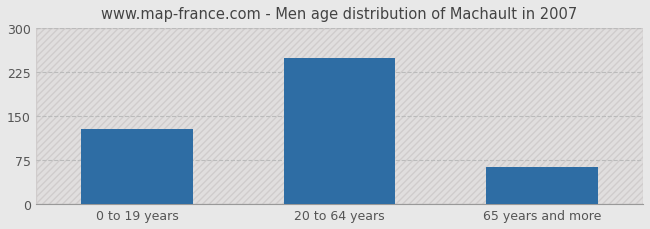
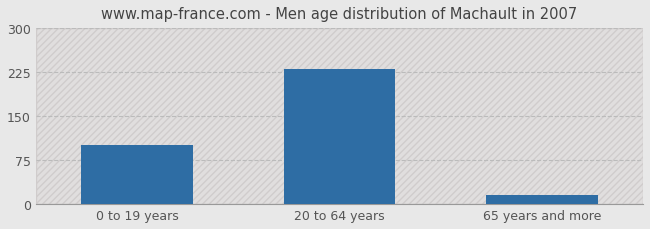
0 to 19 years: 128 -> 100
20 to 64 years: 248 -> 230
65 years and more: 64 -> 15
